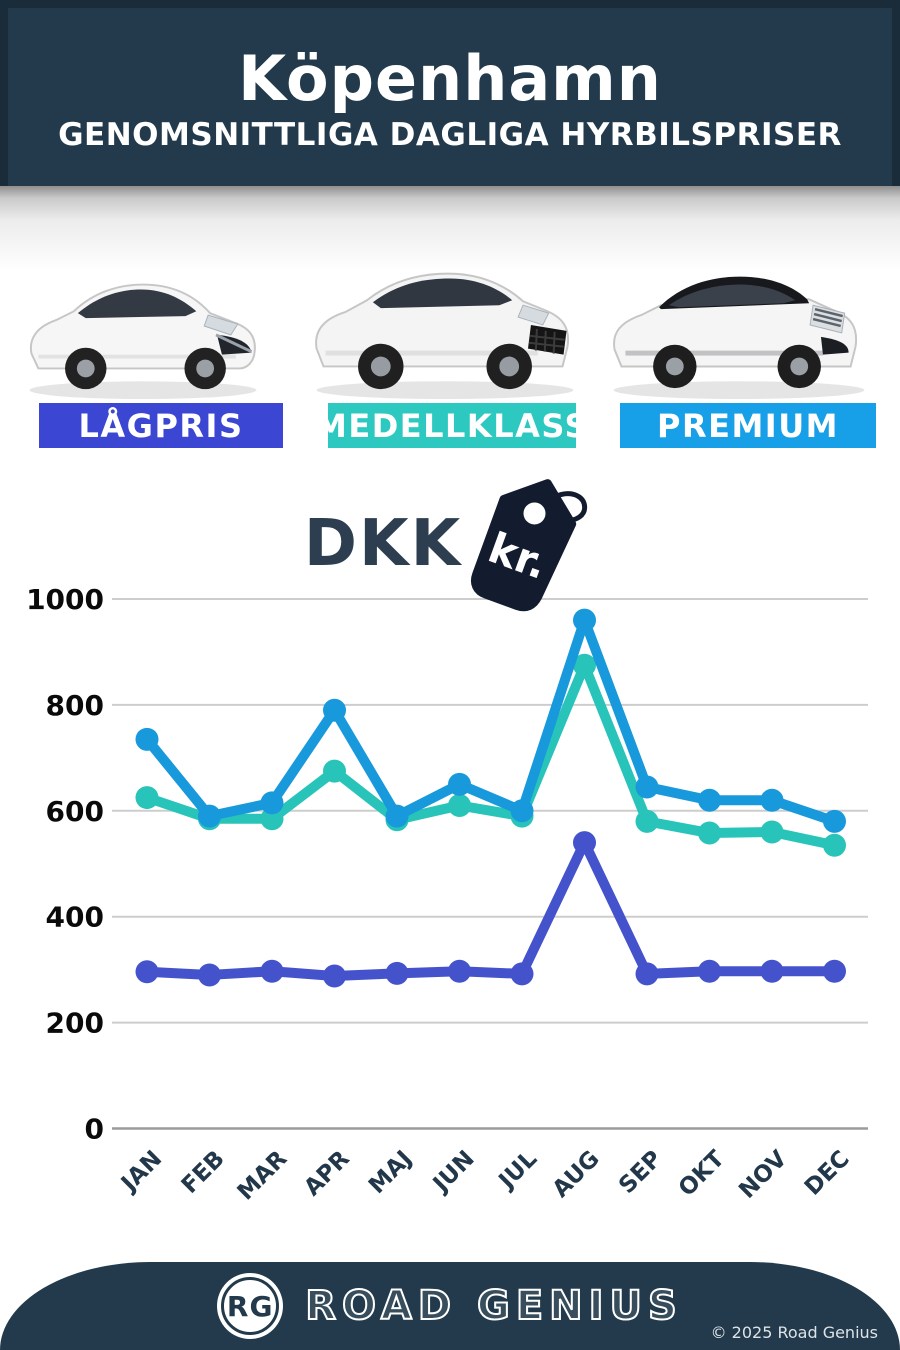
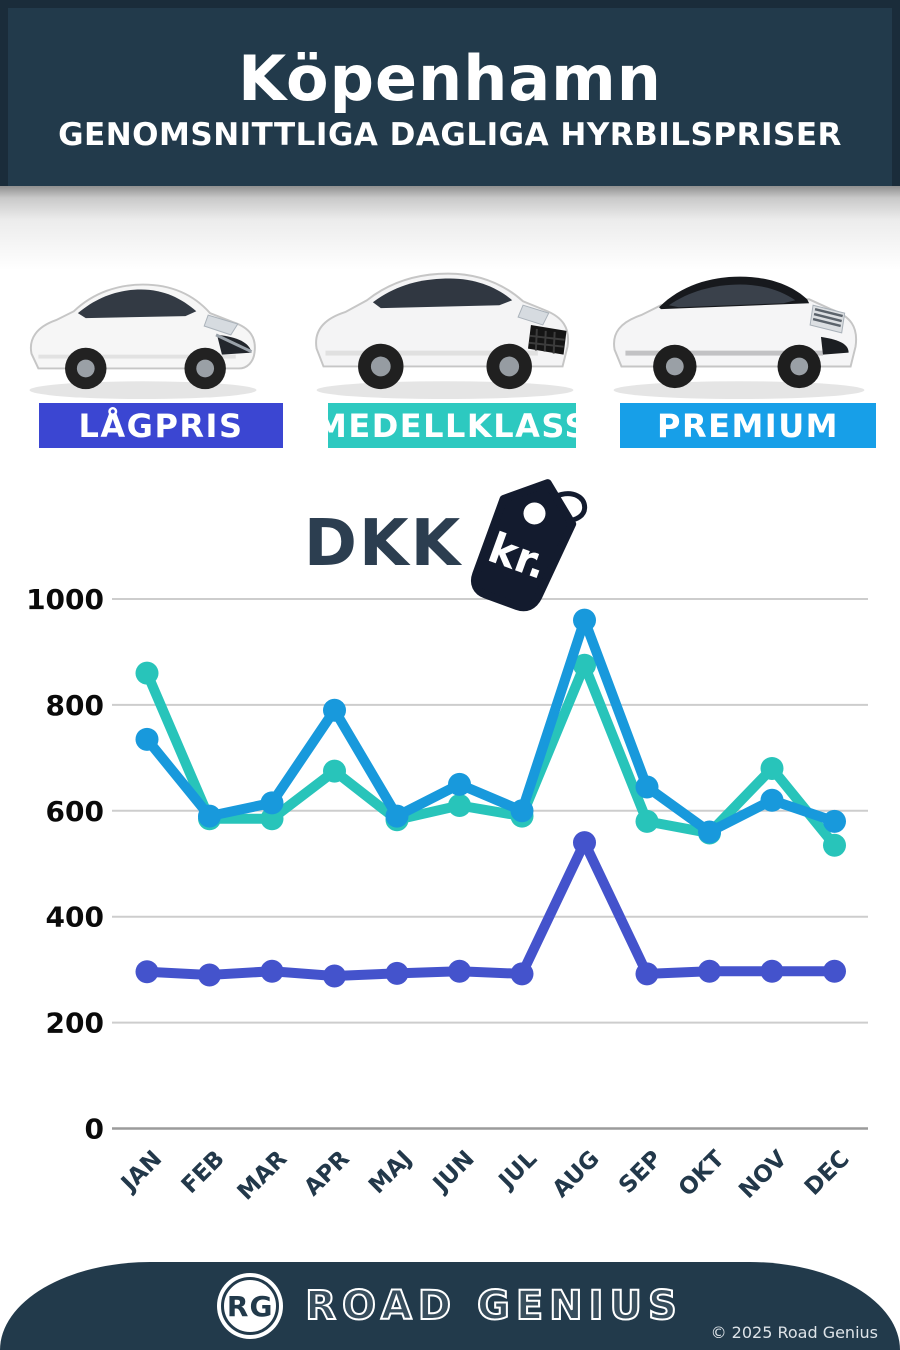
MEDELLKLASS/JAN: 620 -> 860
PREMIUM/OKT: 620 -> 560
MEDELLKLASS/NOV: 560 -> 680
